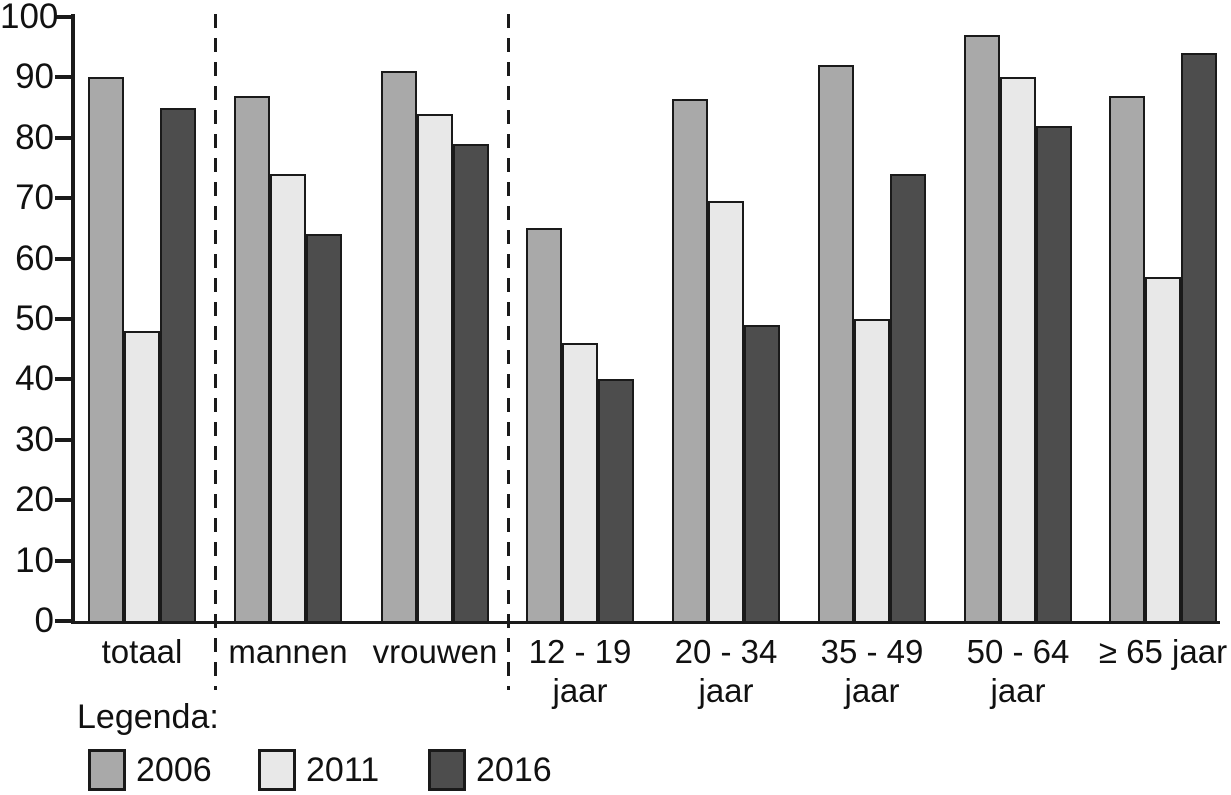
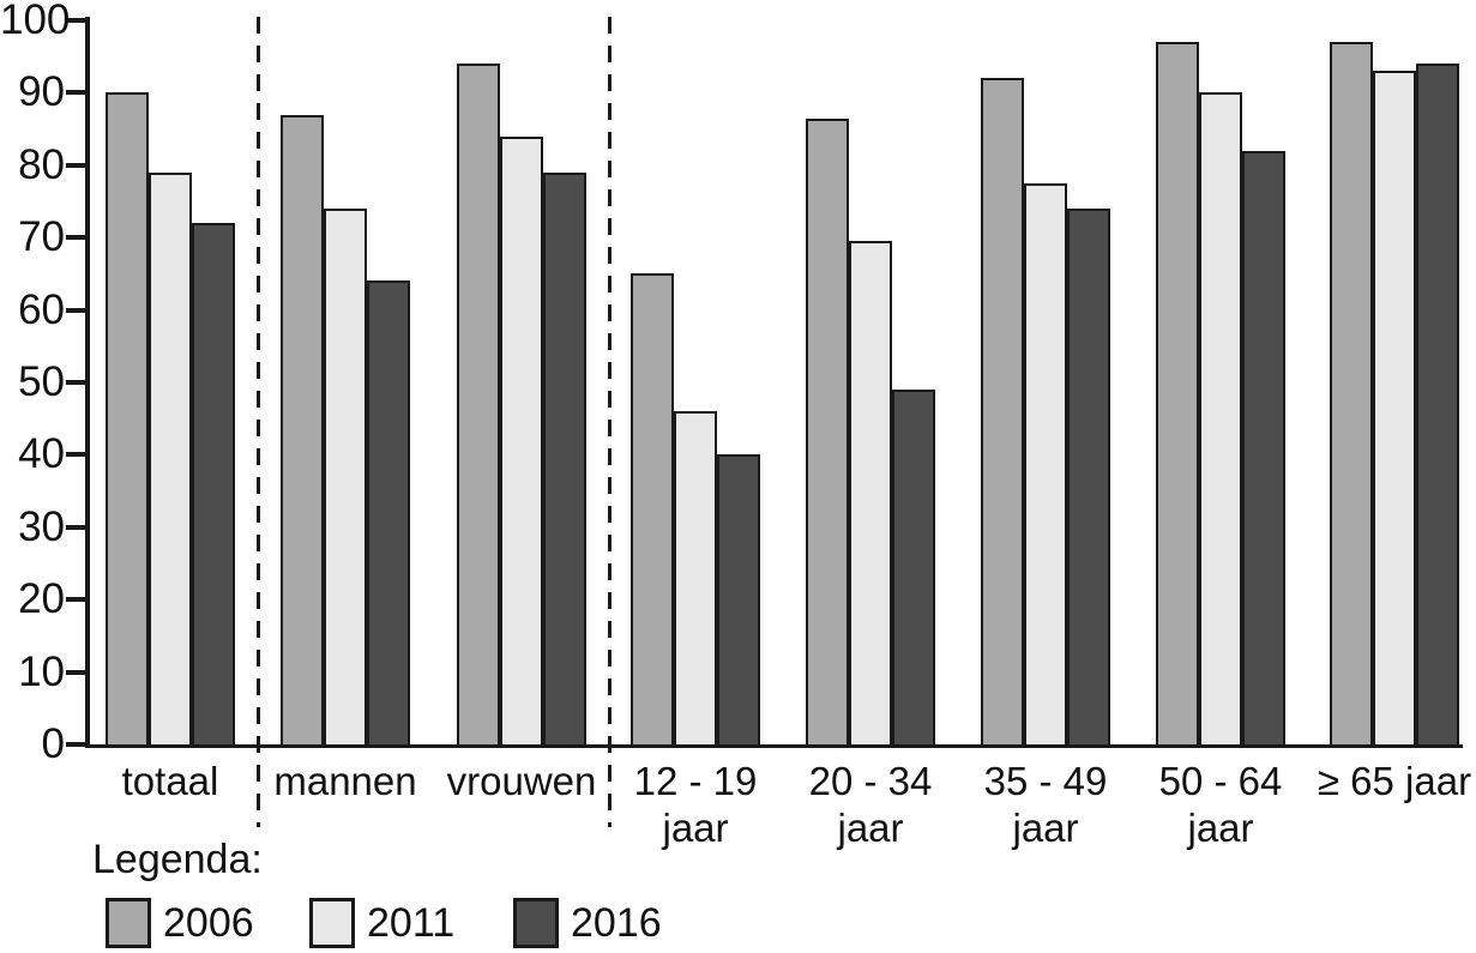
2011/totaal: 48 -> 79
2016/totaal: 85 -> 72
2006/vrouwen: 91 -> 94
2011/35 - 49 jaar: 50 -> 78
2006/≥ 65 jaar: 87 -> 97
2011/≥ 65 jaar: 57 -> 93
